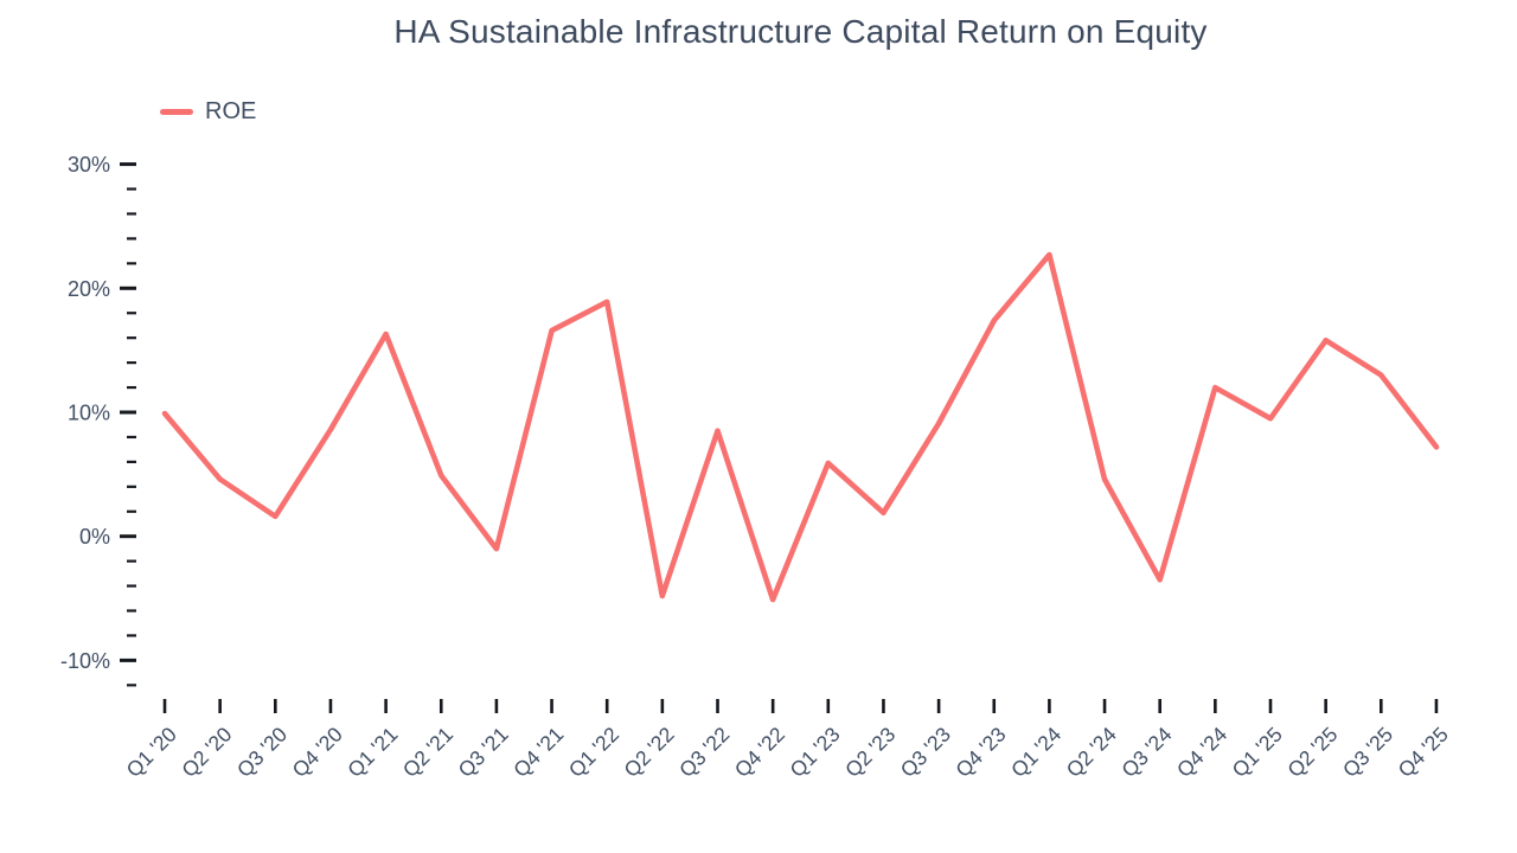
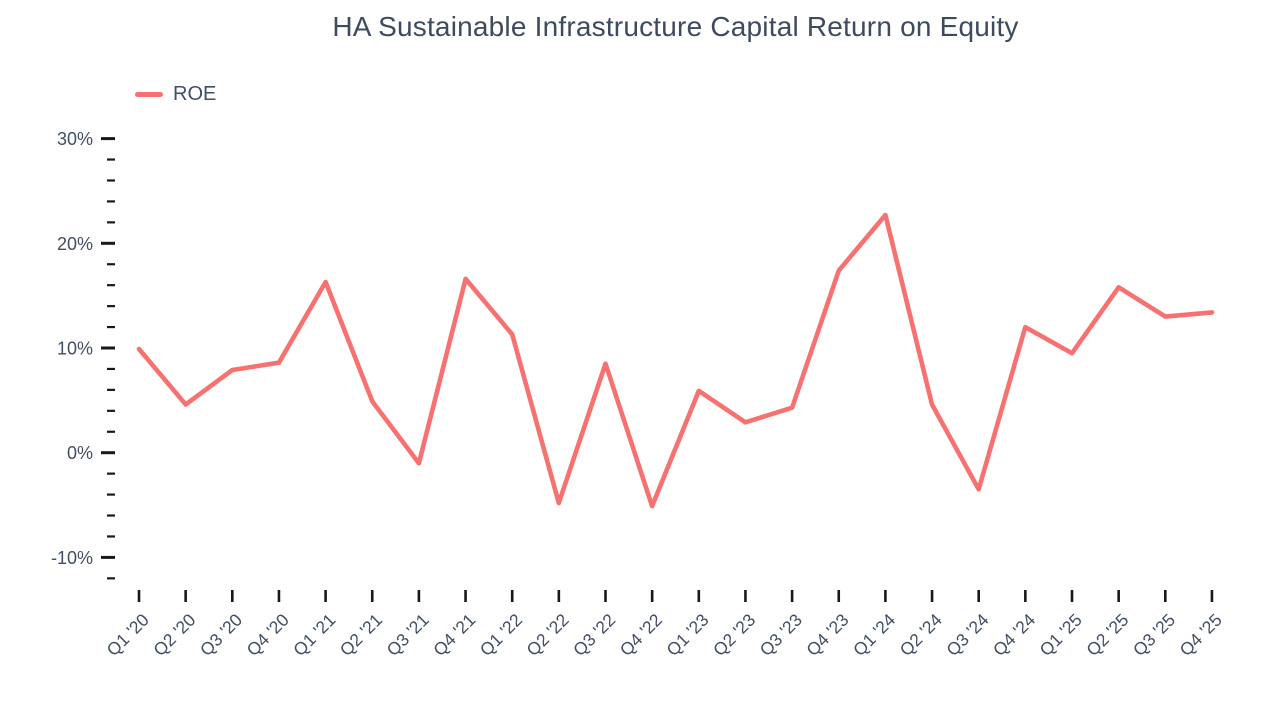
Q3 '20: 1.6% -> 7.9%
Q1 '22: 18.9% -> 11.3%
Q2 '23: 1.9% -> 2.9%
Q3 '23: 9.1% -> 4.3%
Q4 '25: 7.2% -> 13.4%
